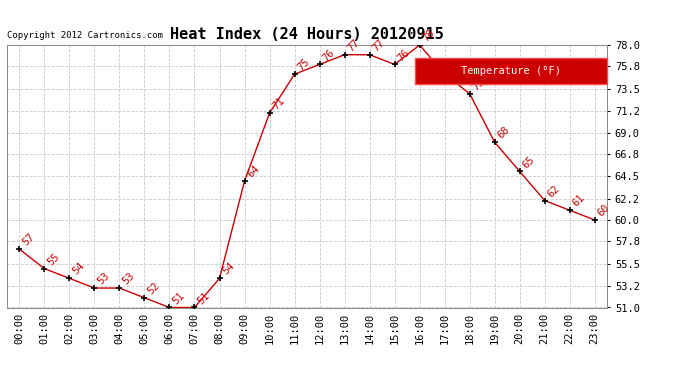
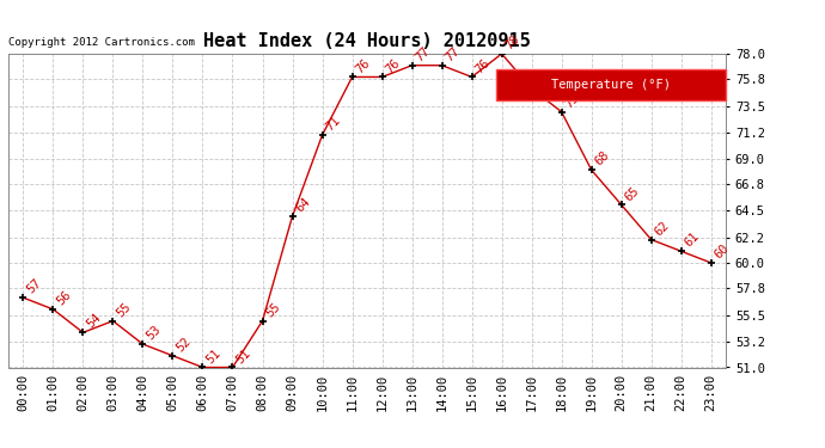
01:00: 55 -> 56
03:00: 53 -> 55
08:00: 54 -> 55
11:00: 75 -> 76
